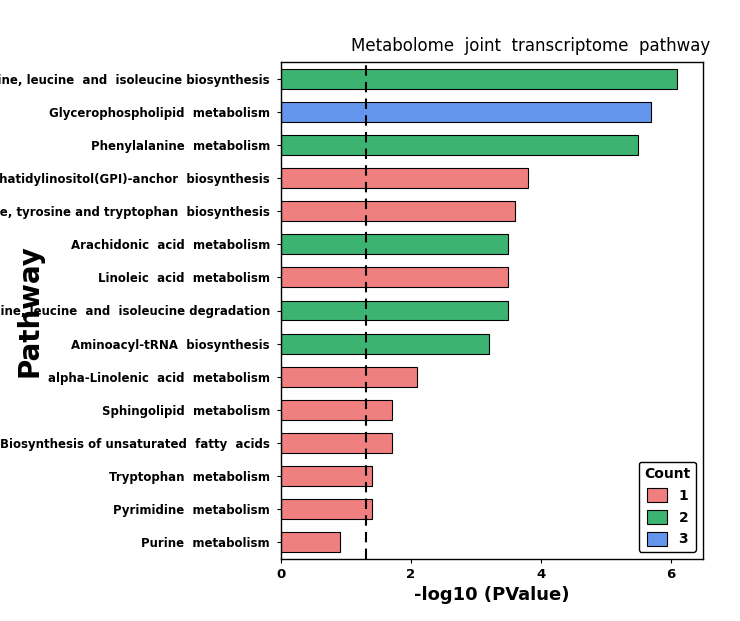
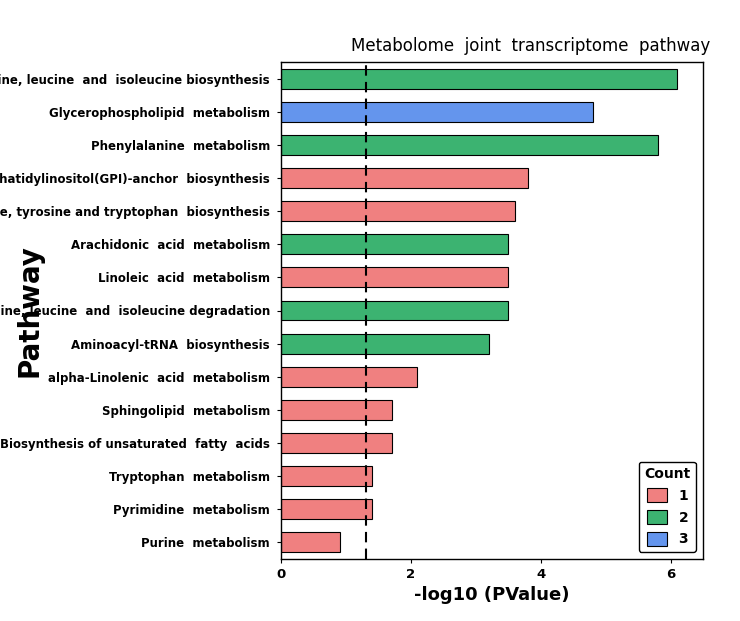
Glycerophospholipid metabolism: 5.7 -> 4.8
Phenylalanine metabolism: 5.5 -> 5.8
